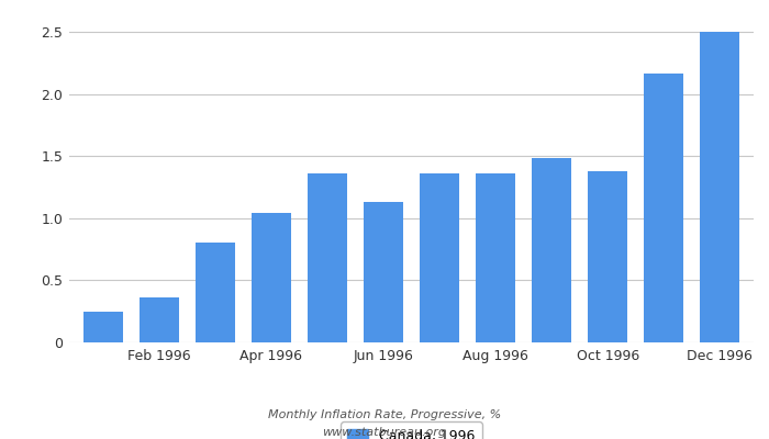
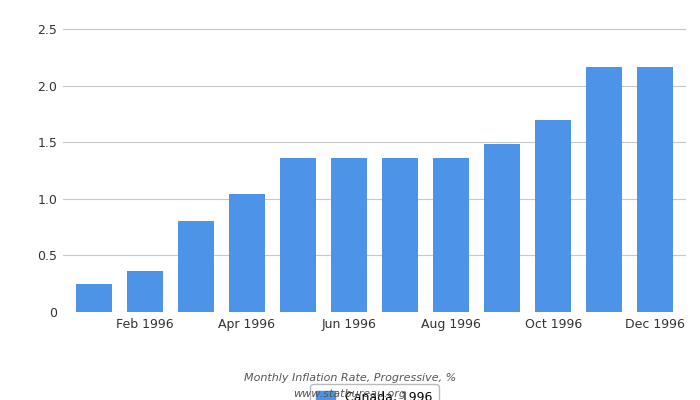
Jun 1996: 1.13 -> 1.36
Oct 1996: 1.38 -> 1.70
Dec 1996: 2.50 -> 2.16
